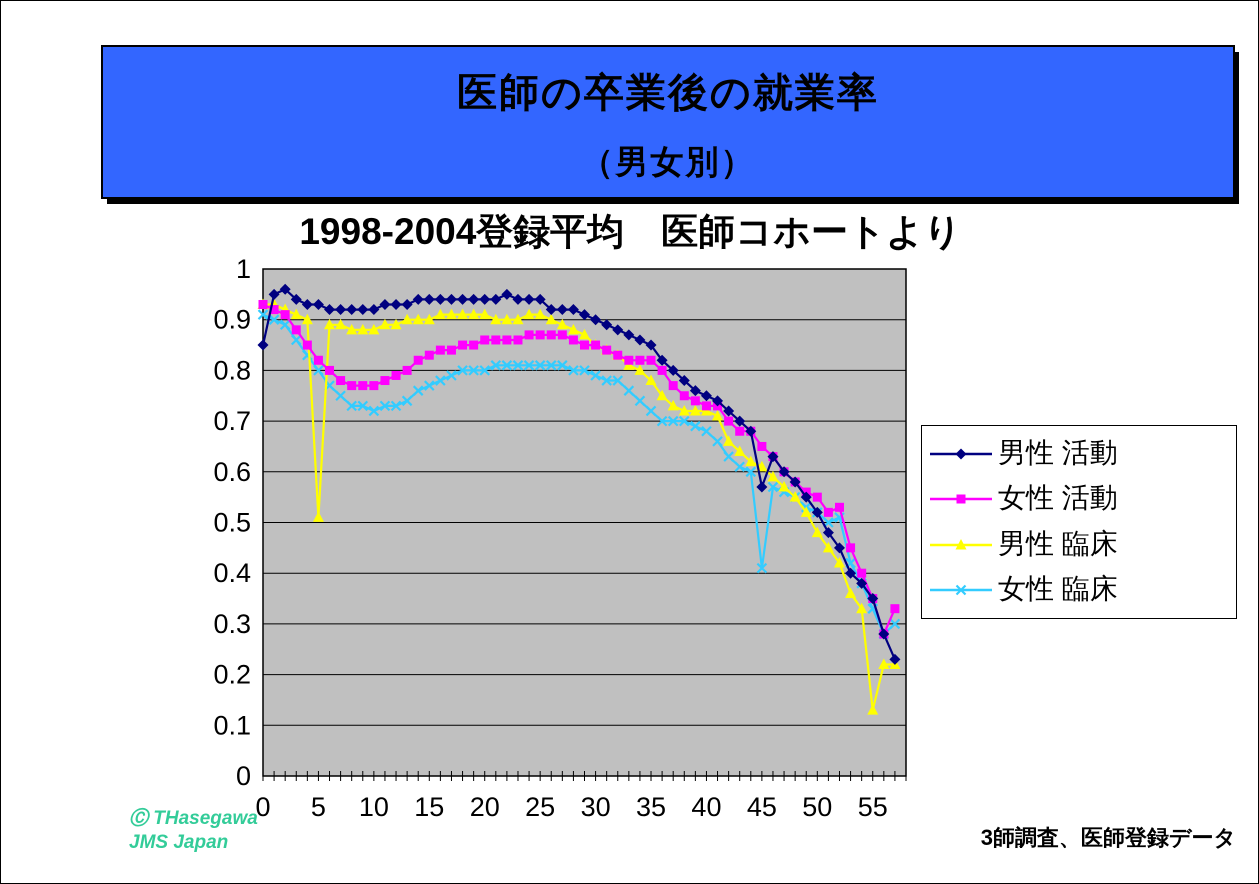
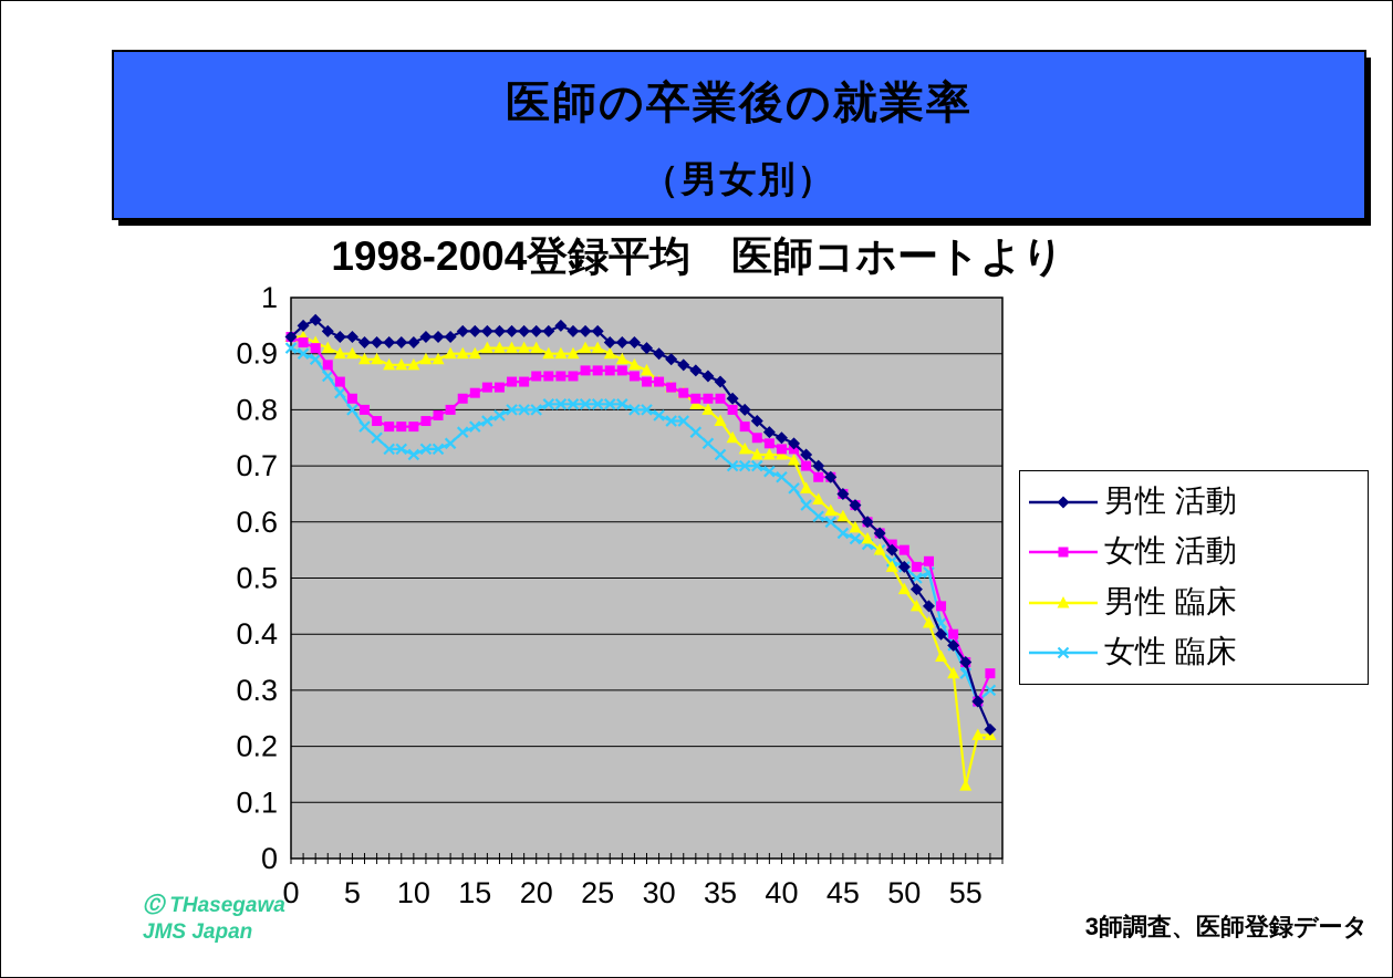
男性 活動/0: 0.85 -> 0.93
男性 臨床/5: 0.51 -> 0.90
男性 活動/45: 0.57 -> 0.65
女性 臨床/45: 0.41 -> 0.58
